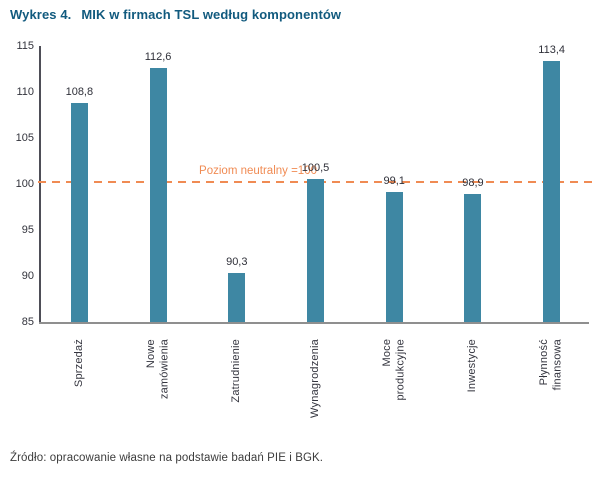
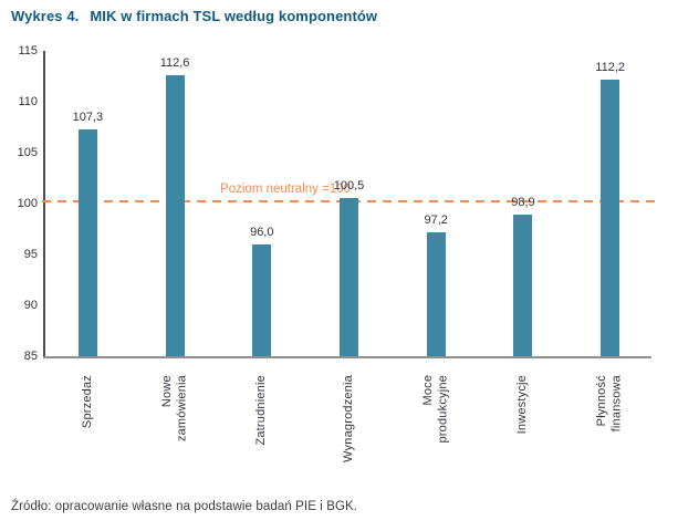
Sprzedaż: 108,8 -> 107,3
Zatrudnienie: 90,3 -> 96,0
Moce produkcyjne: 99,1 -> 97,2
Płynność finansowa: 113,4 -> 112,2
